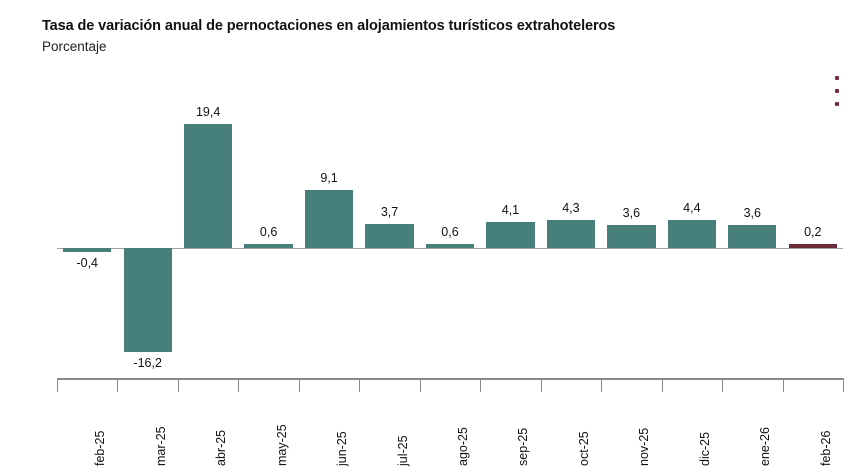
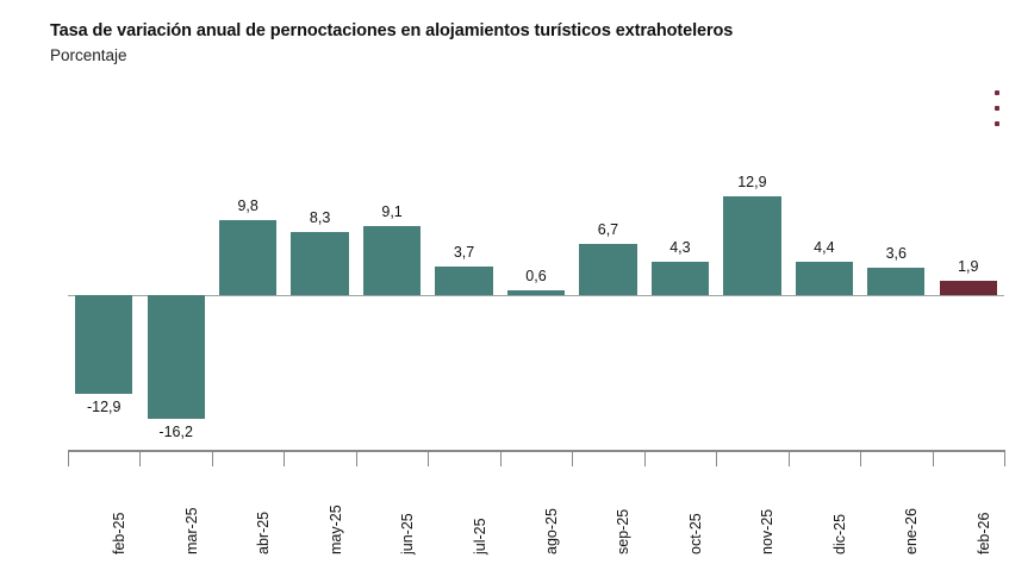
feb-25: -0,4 -> -12,9
abr-25: 19,4 -> 9,8
may-25: 0,6 -> 8,3
sep-25: 4,1 -> 6,7
nov-25: 3,6 -> 12,9
feb-26: 0,2 -> 1,9
